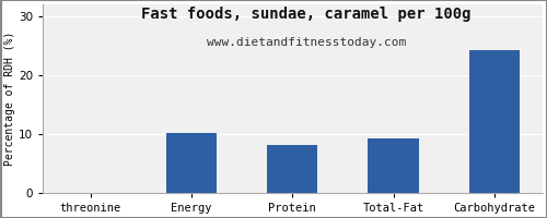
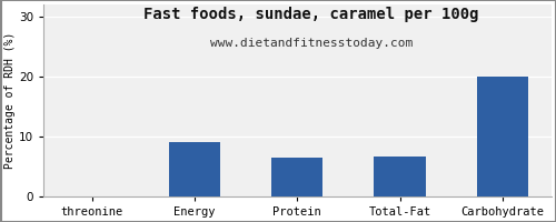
Energy: 10.2 -> 9.0
Protein: 8.1 -> 6.4
Total-Fat: 9.2 -> 6.6
Carbohydrate: 24.3 -> 20.0
